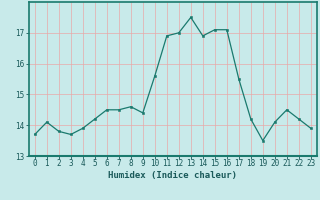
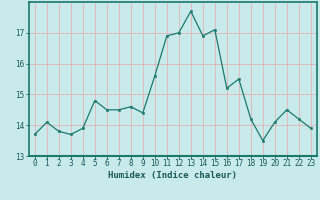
5: 14.2 -> 14.8
13: 17.5 -> 17.7
16: 17.1 -> 15.2
